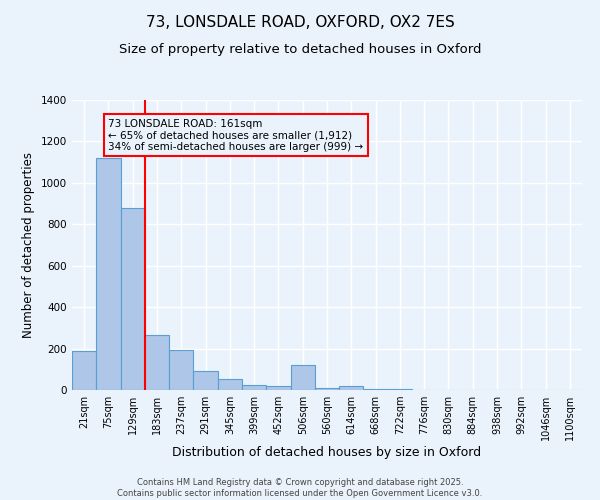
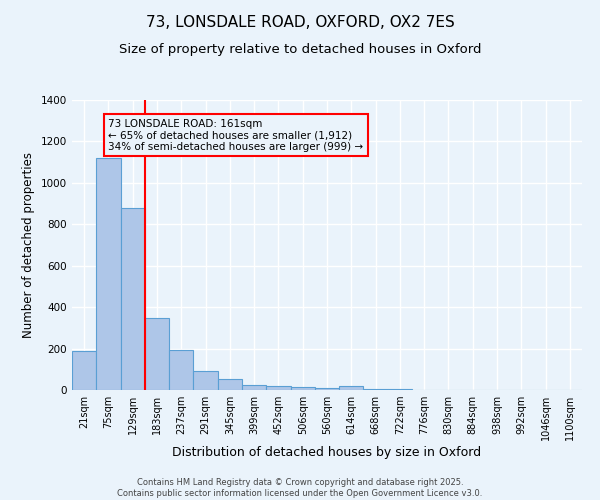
183sqm: 265 -> 350
506sqm: 120 -> 15
